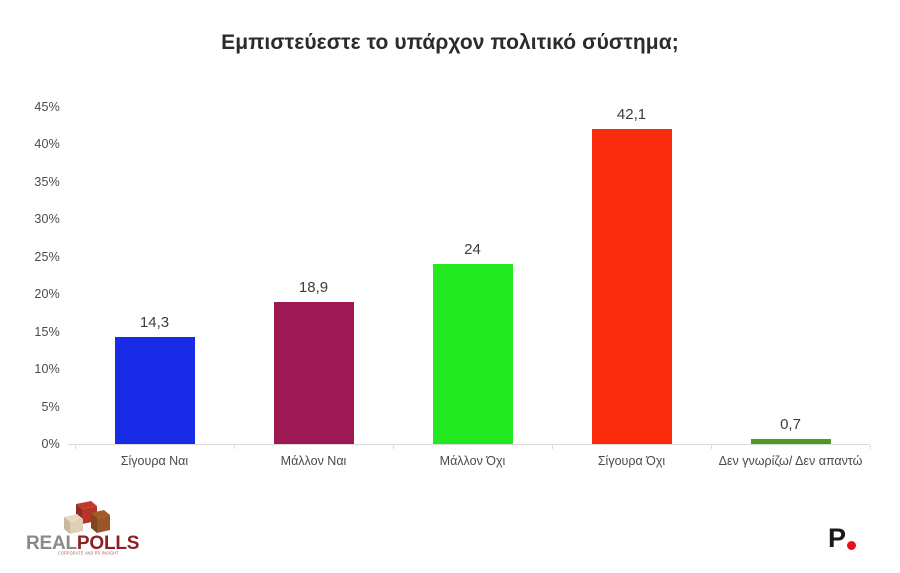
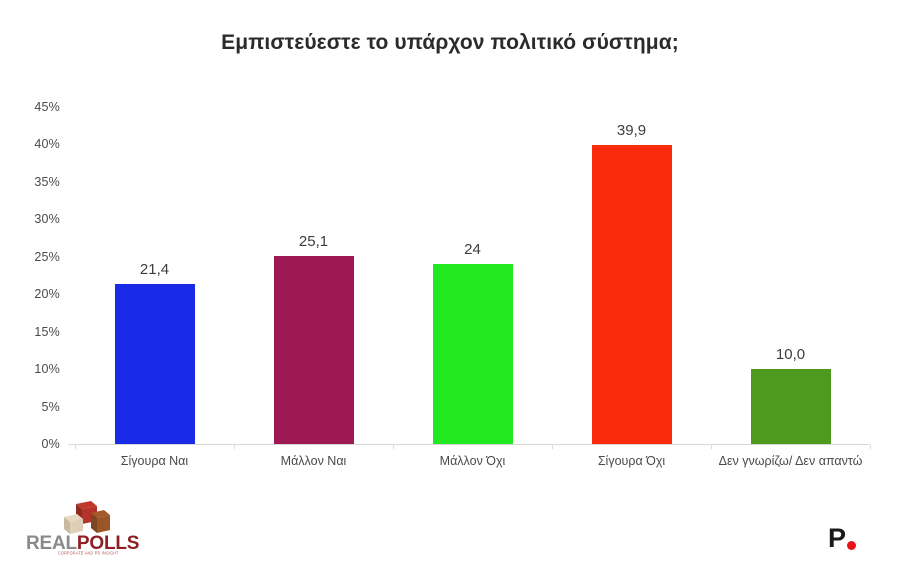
Σίγουρα Ναι: 14,3 -> 21,4
Μάλλον Ναι: 18,9 -> 25,1
Σίγουρα Όχι: 42,1 -> 39,9
Δεν γνωρίζω/ Δεν απαντώ: 0,7 -> 10,0
